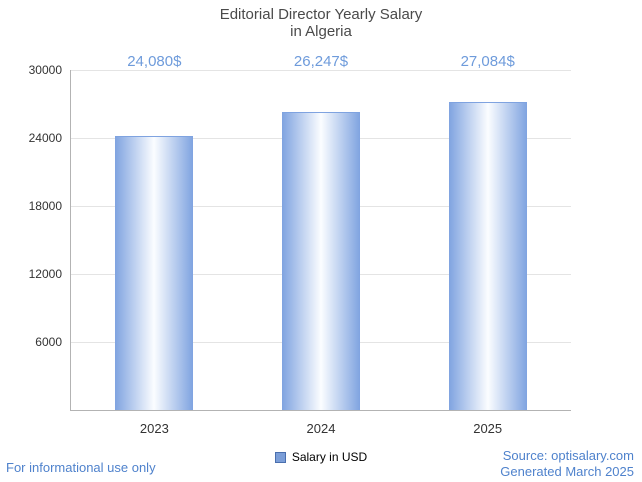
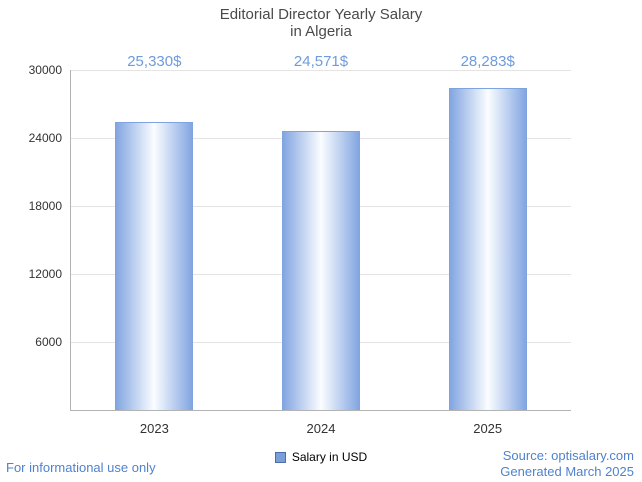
2023: 24,080 -> 25,330
2024: 26,247 -> 24,571
2025: 27,084 -> 28,283
